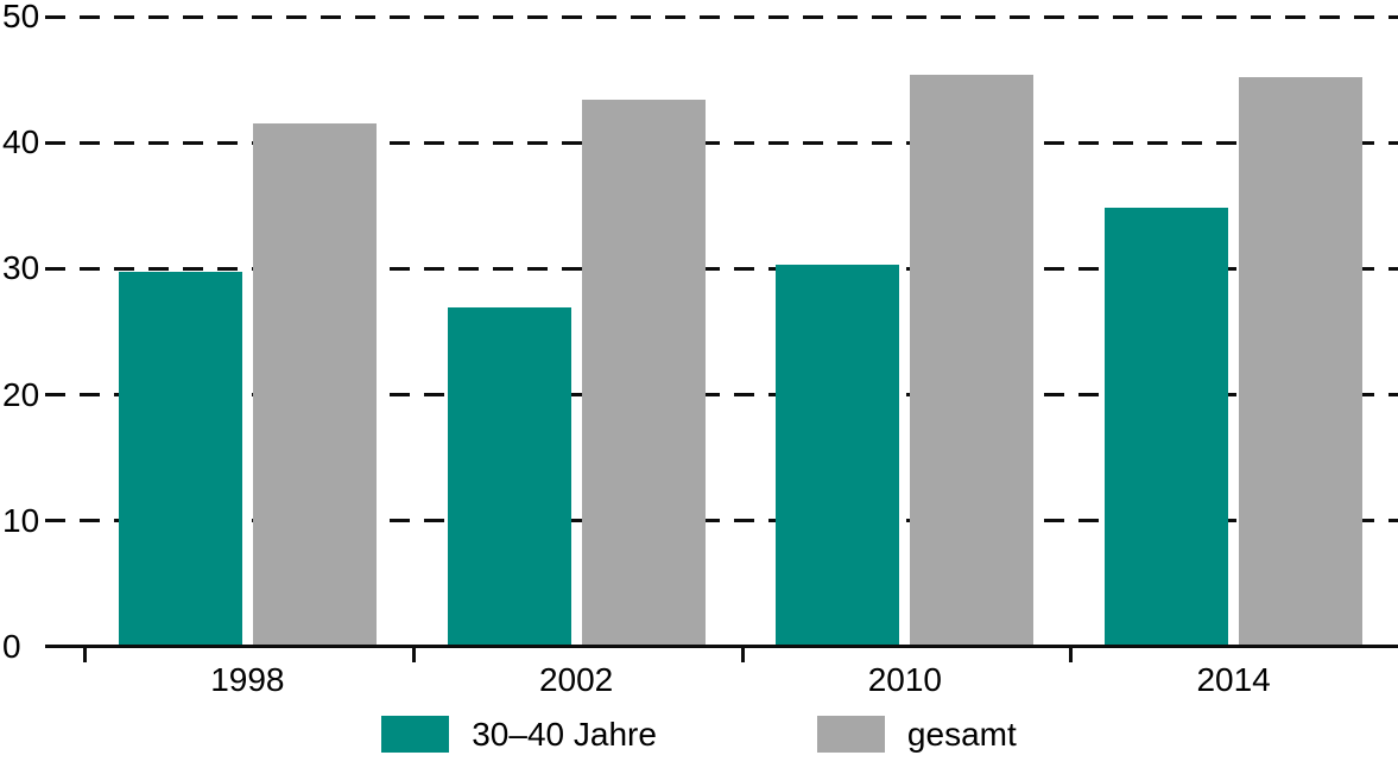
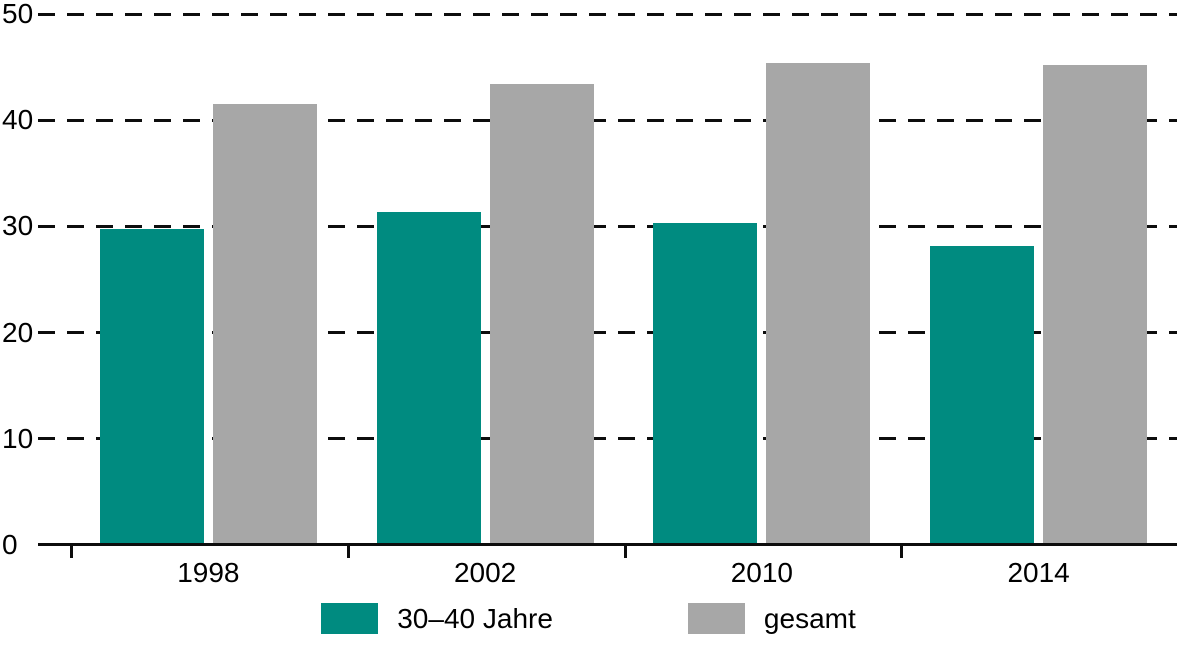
30–40 Jahre/2002: 26.9 -> 31.4
30–40 Jahre/2014: 34.8 -> 28.2
